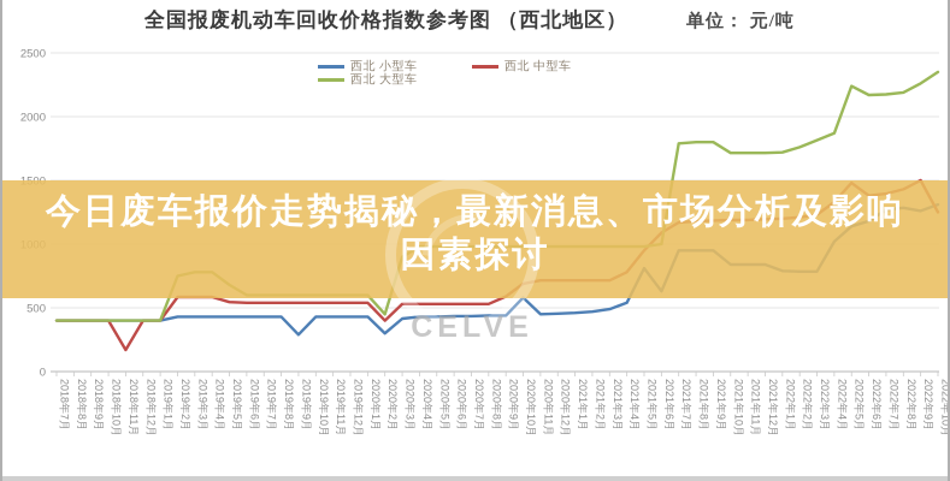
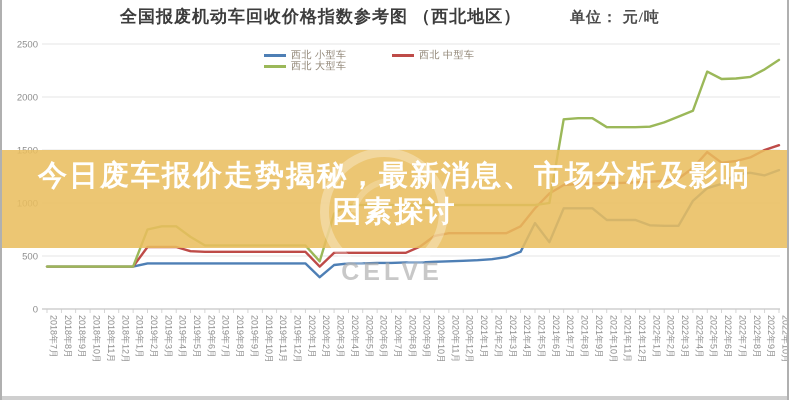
西北 中型车/2018年11月: 170 -> 400
西北 小型车/2019年9月: 290 -> 430
西北 小型车/2020年10月: 580 -> 440
西北 中型车/2022年10月: 1250 -> 1540
